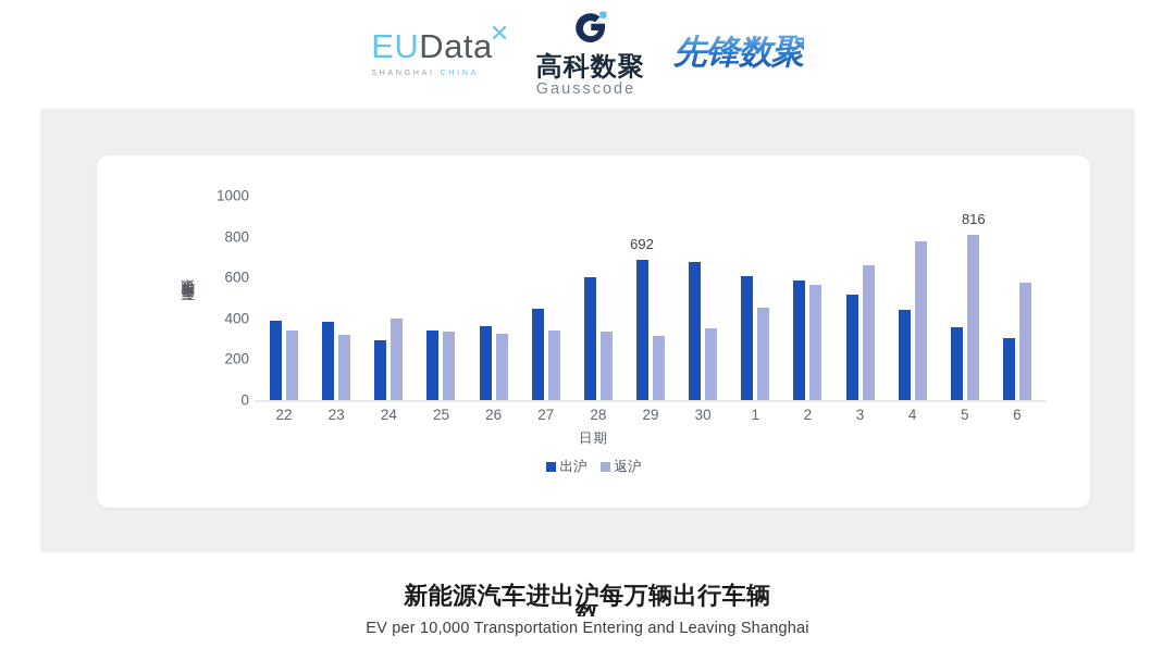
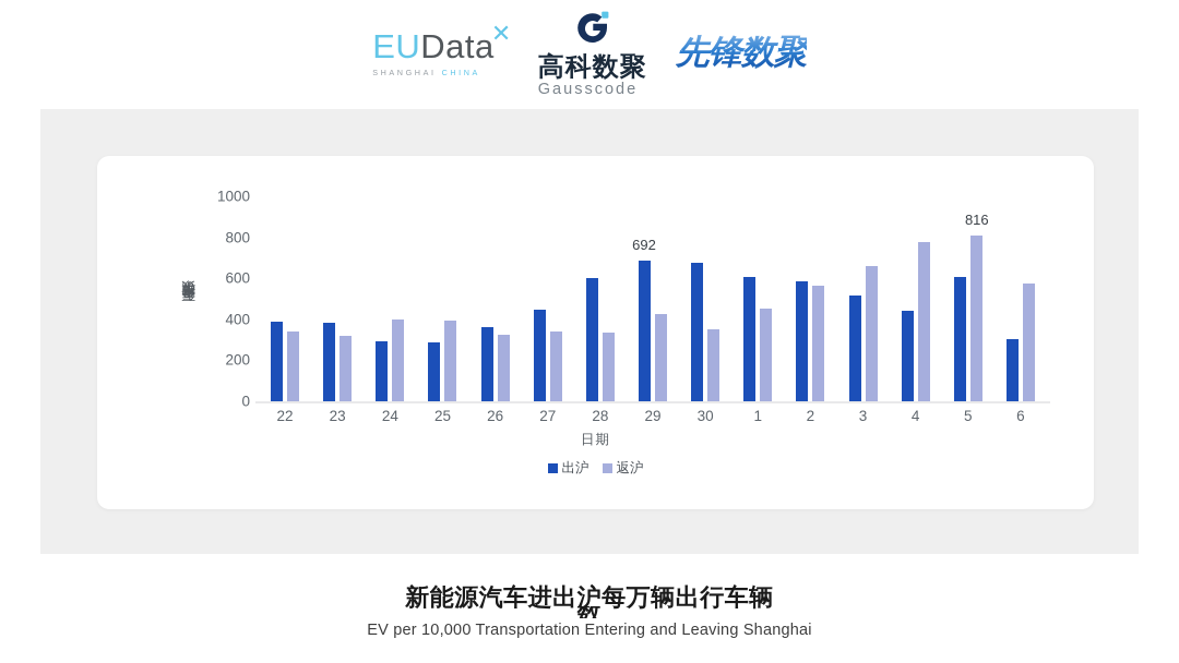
出沪/25: 350 -> 290
返沪/25: 340 -> 400
返沪/29: 320 -> 430
出沪/5: 360 -> 610
